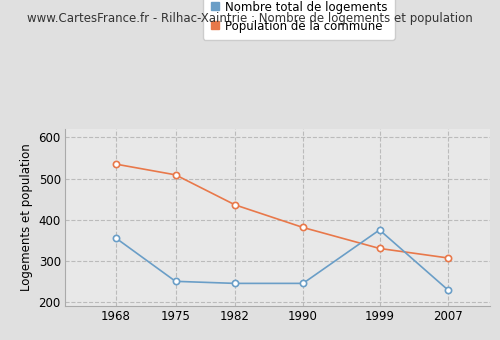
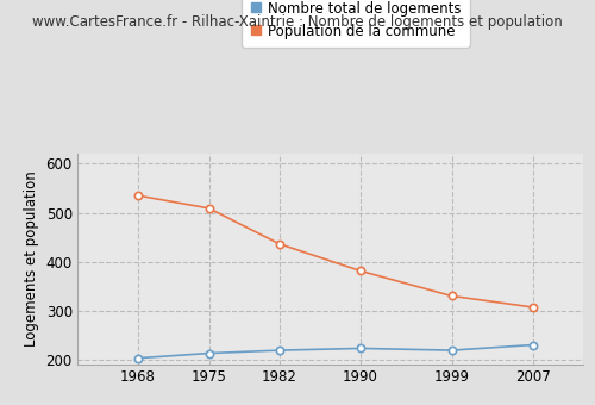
Nombre total de logements/1968: 355 -> 203
Nombre total de logements/1975: 250 -> 213
Nombre total de logements/1982: 245 -> 219
Nombre total de logements/1990: 245 -> 223
Nombre total de logements/1999: 375 -> 219
